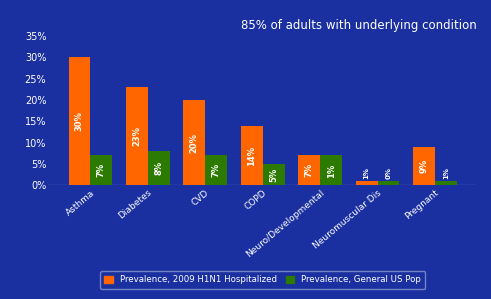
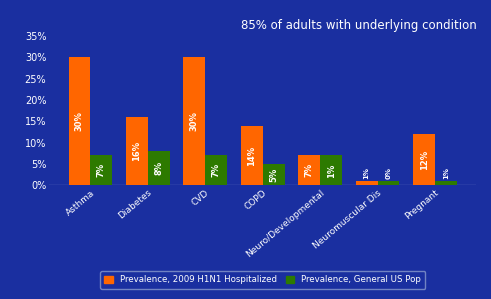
Prevalence, 2009 H1N1 Hospitalized/Diabetes: 23% -> 16%
Prevalence, 2009 H1N1 Hospitalized/CVD: 20% -> 30%
Prevalence, 2009 H1N1 Hospitalized/Pregnant: 9% -> 12%
